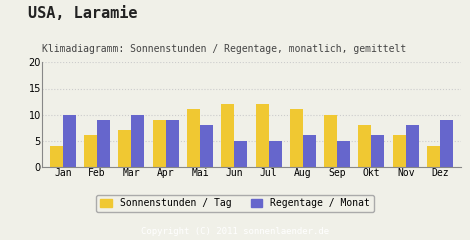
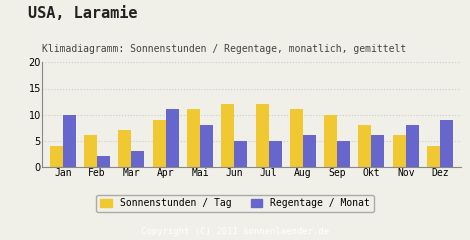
Regentage / Monat/Feb: 9 -> 2
Regentage / Monat/Mar: 10 -> 3
Regentage / Monat/Apr: 9 -> 11
